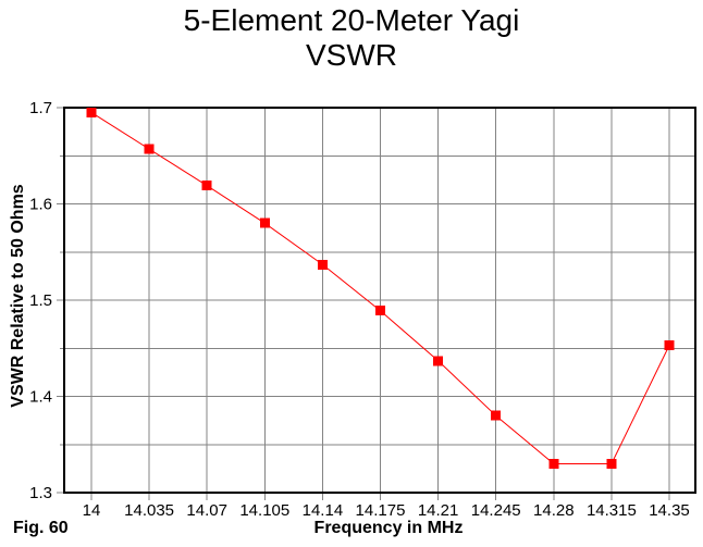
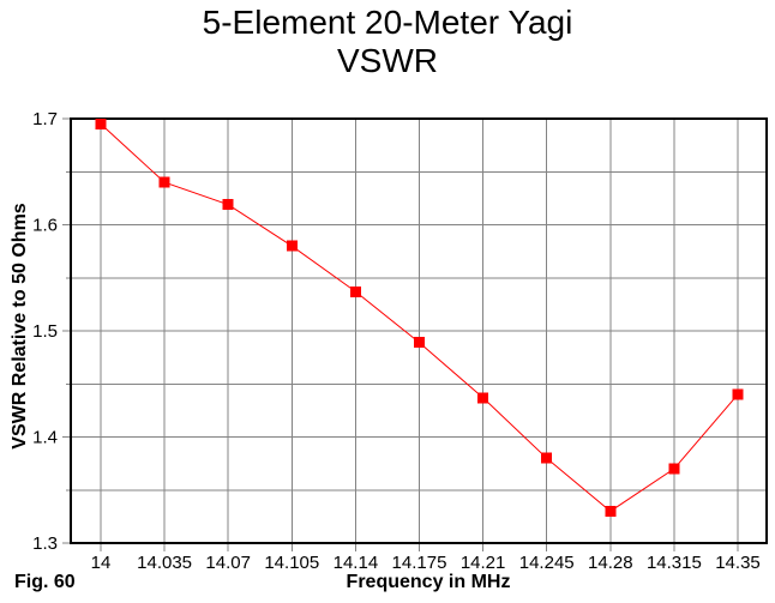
14.035: 1.66 -> 1.64
14.315: 1.33 -> 1.37
14.35: 1.45 -> 1.44
